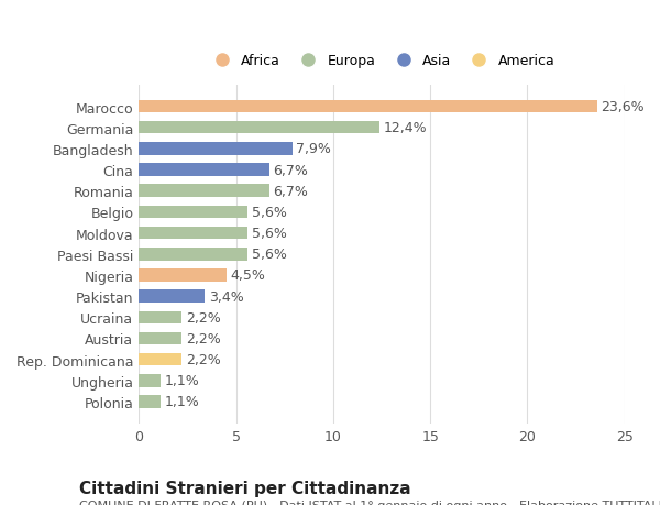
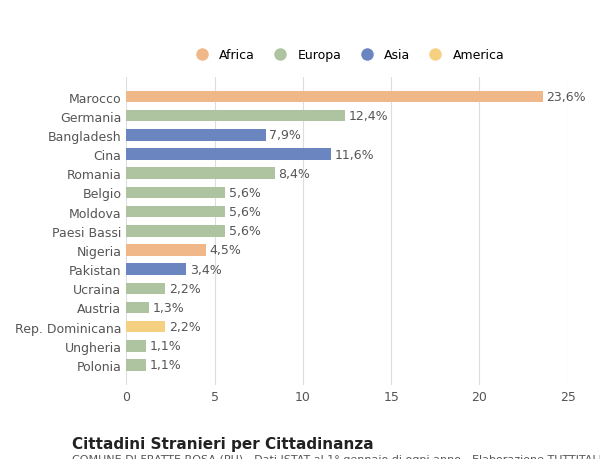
Cina: 6,7% -> 11,6%
Romania: 6,7% -> 8,4%
Austria: 2,2% -> 1,3%
